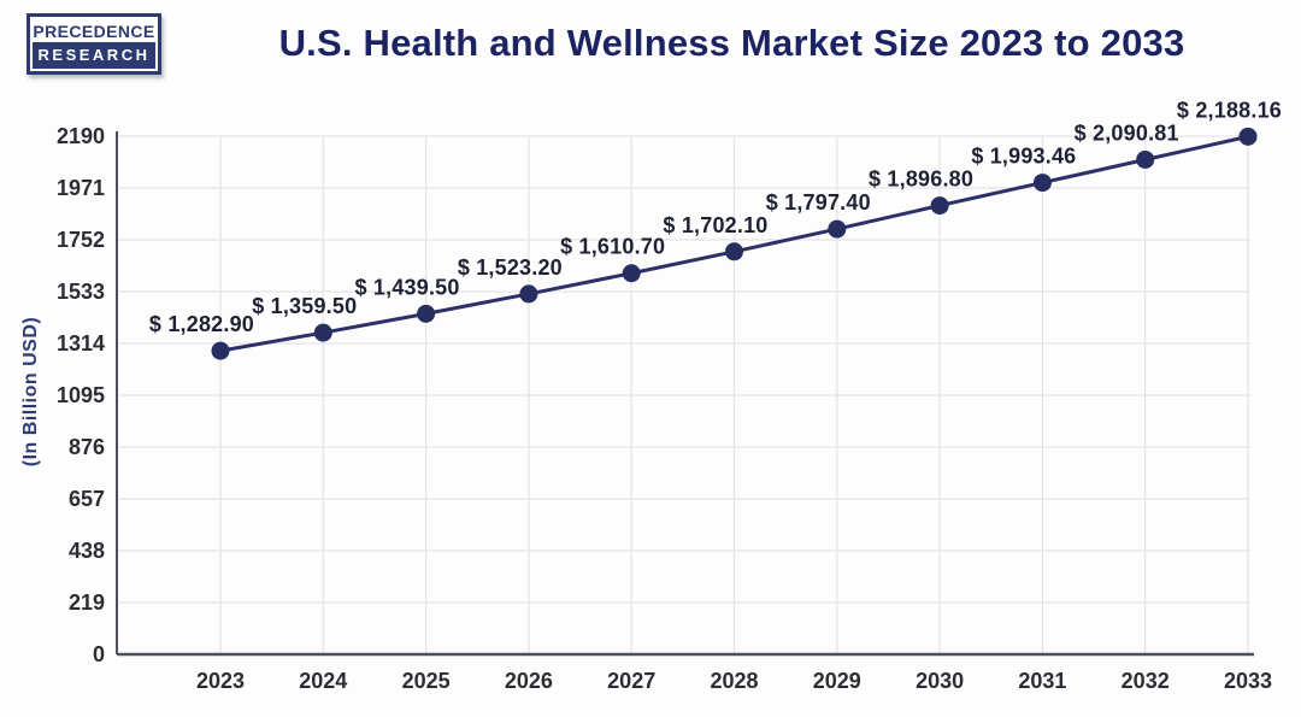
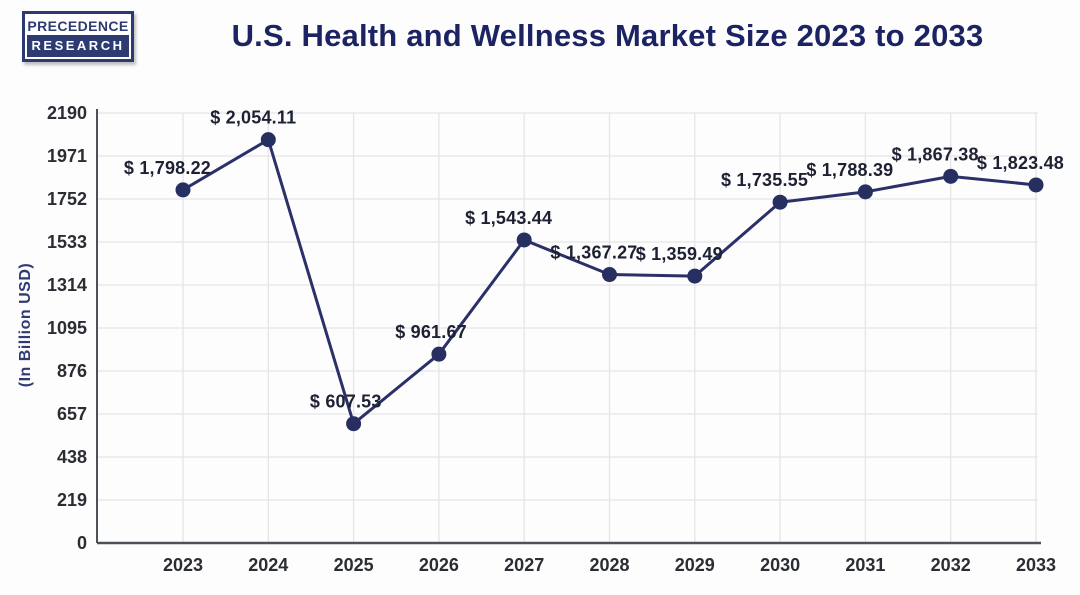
2023: 1,282.90 -> 1,798.22
2024: 1,359.50 -> 2,054.11
2025: 1,439.50 -> 607.53
2026: 1,523.20 -> 961.67
2027: 1,610.70 -> 1,543.44
2028: 1,702.10 -> 1,367.27
2029: 1,797.40 -> 1,359.49
2030: 1,896.80 -> 1,735.55
2031: 1,993.46 -> 1,788.39
2032: 2,090.81 -> 1,867.38
2033: 2,188.16 -> 1,823.48
